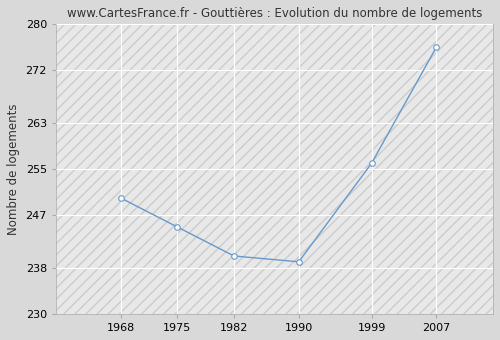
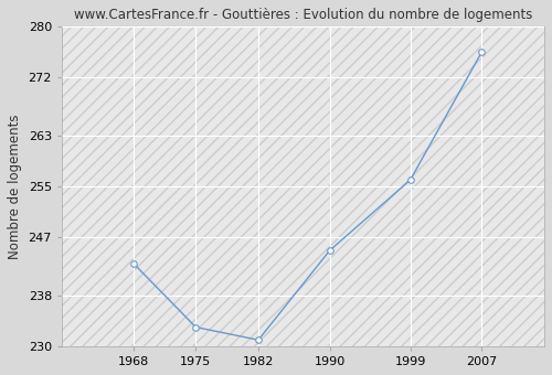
1968: 250 -> 243
1975: 245 -> 233
1982: 240 -> 231
1990: 239 -> 245
